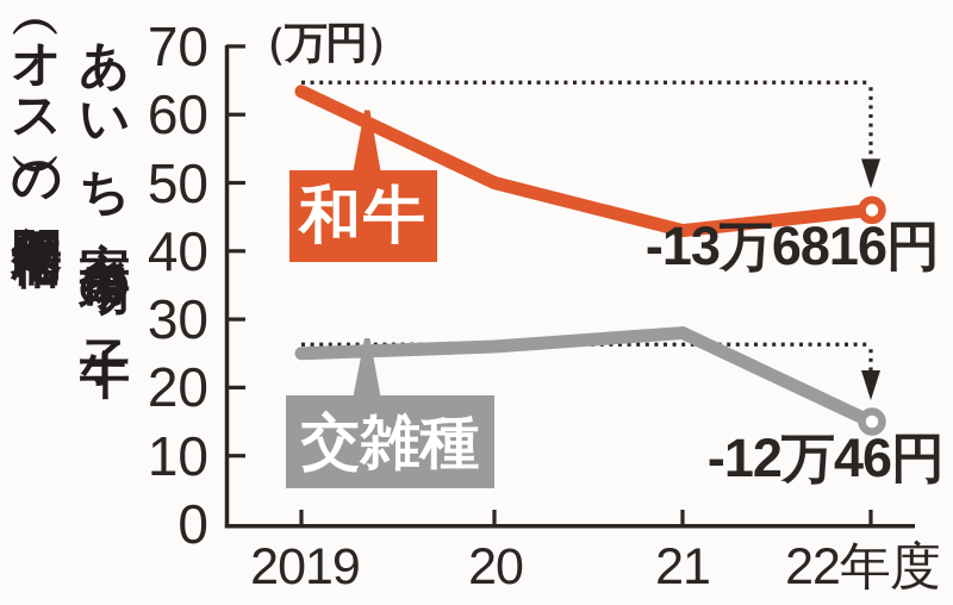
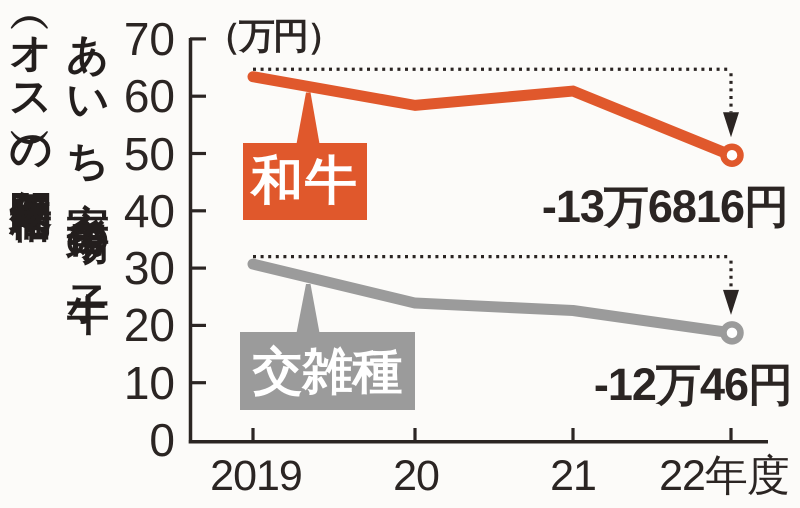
交雑種/2019: 25 -> 31
和牛/20: 50 -> 58
交雑種/20: 26 -> 24
和牛/21: 43 -> 61
交雑種/21: 28 -> 23
和牛/22年度: 46 -> 50
交雑種/22年度: 15 -> 19
